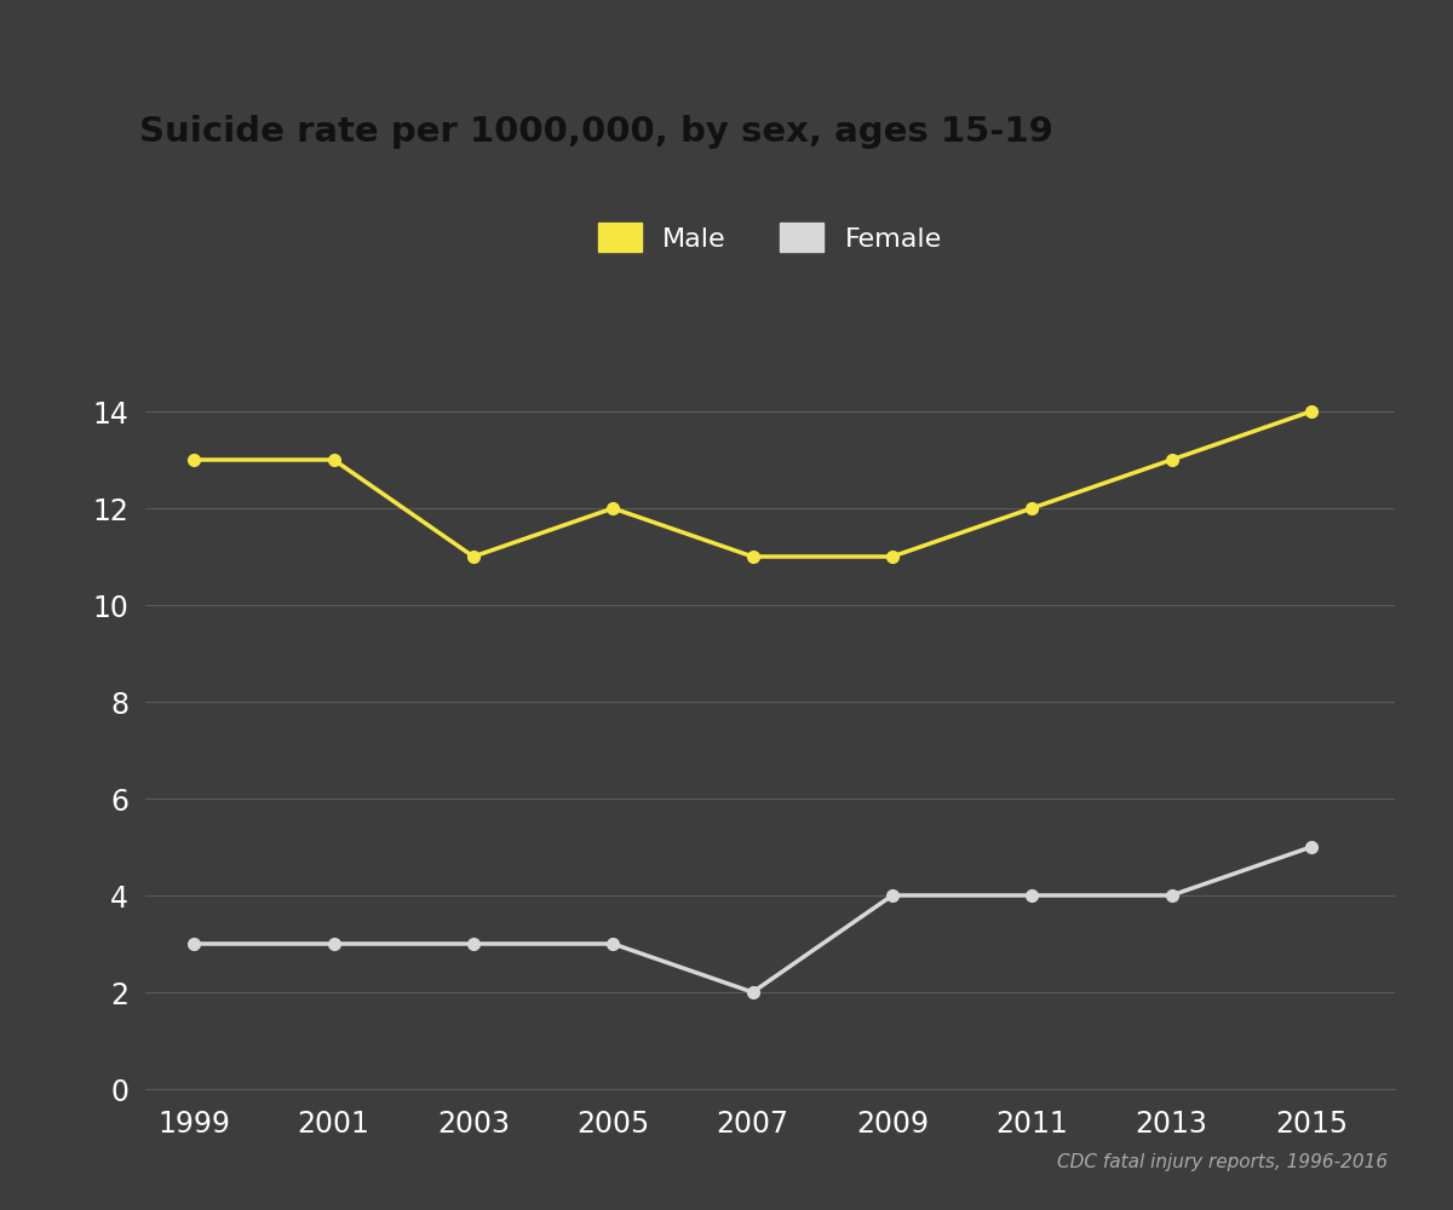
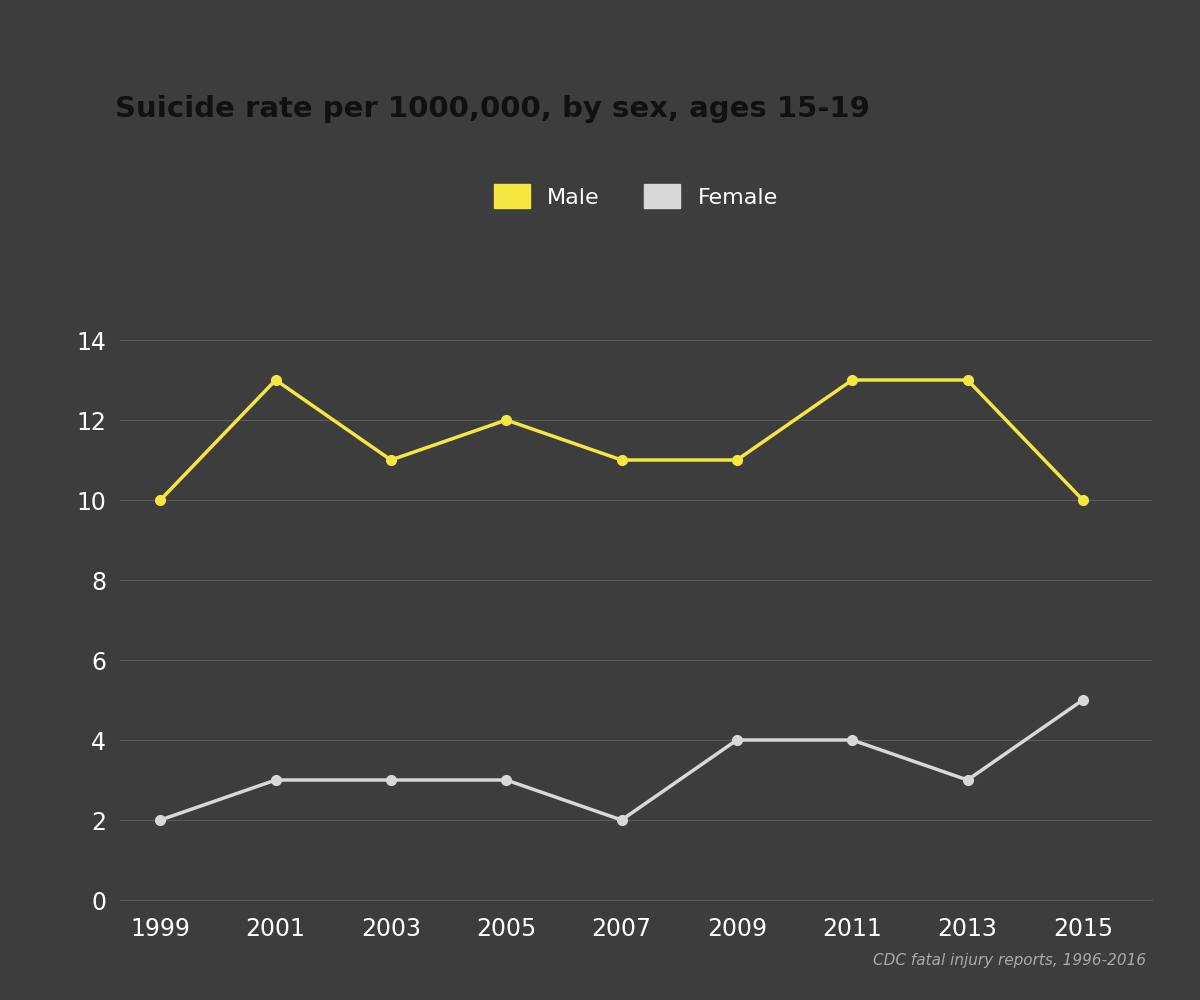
Male/1999: 13 -> 10
Female/1999: 3 -> 2
Male/2011: 12 -> 13
Female/2013: 4 -> 3
Male/2015: 14 -> 10
